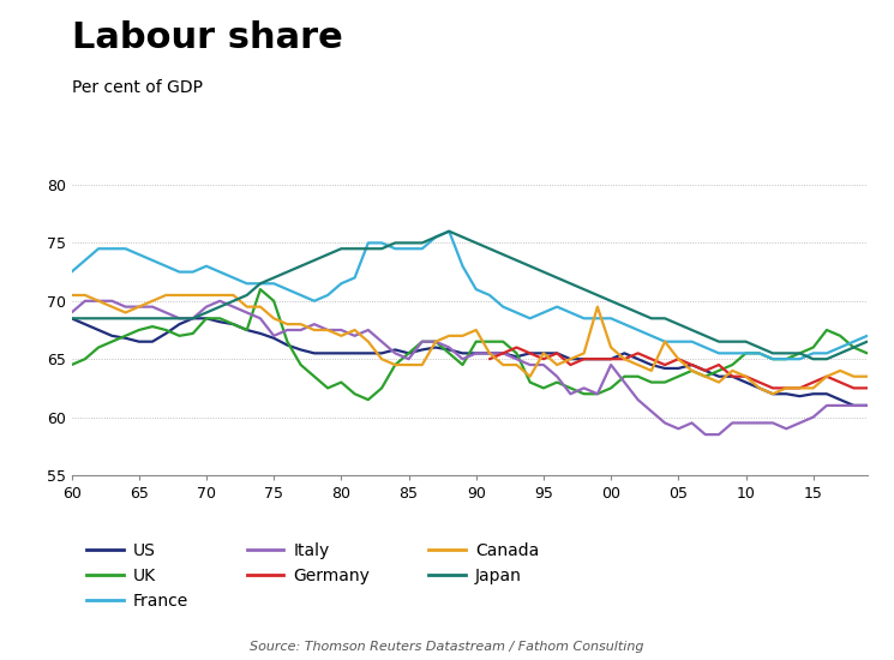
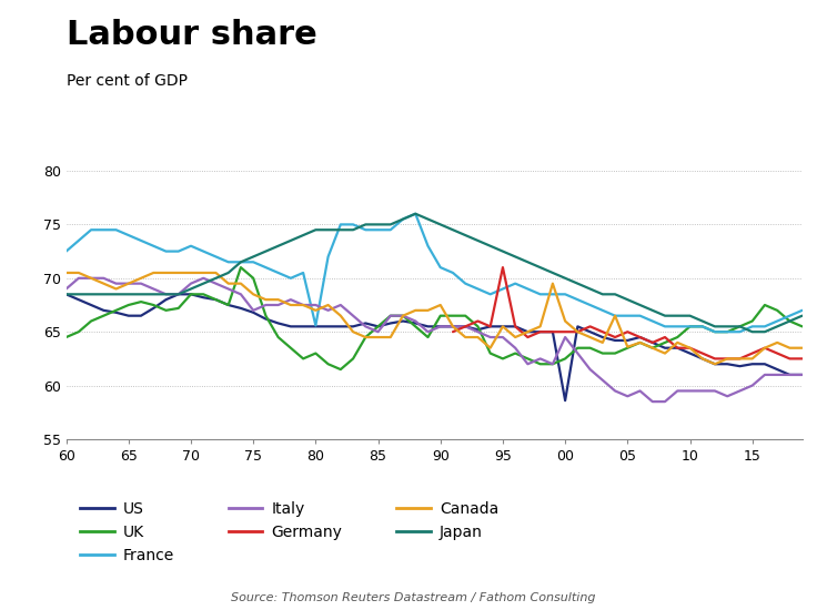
France/80: 71.5 -> 65.6
Germany/95: 65.0 -> 71.0
US/00: 65.0 -> 58.6
Canada/05: 65.0 -> 63.6
